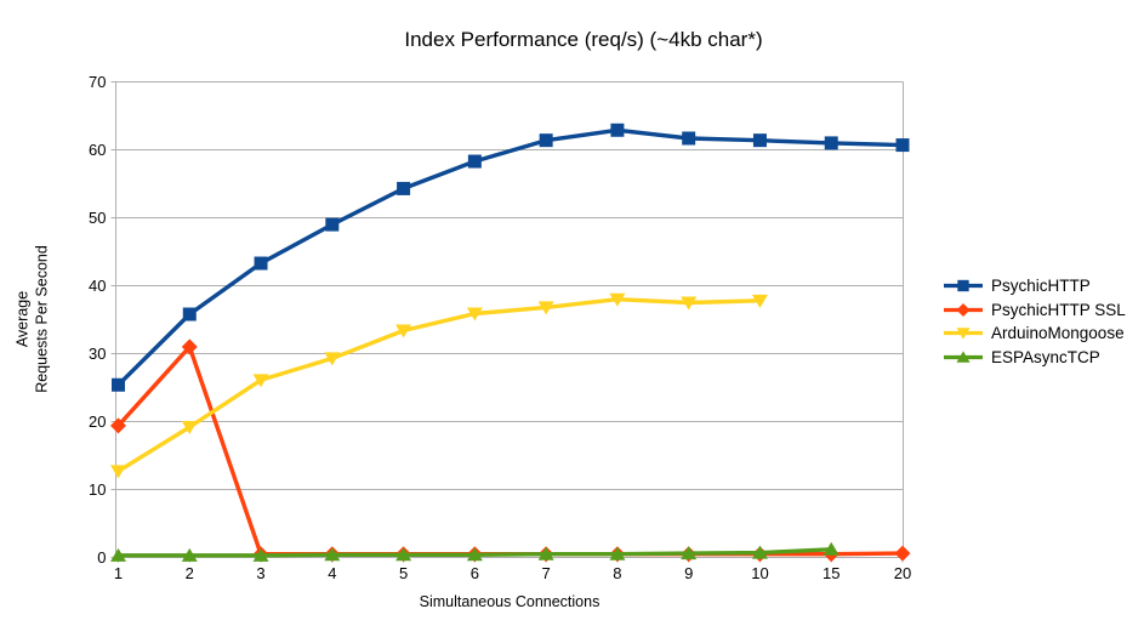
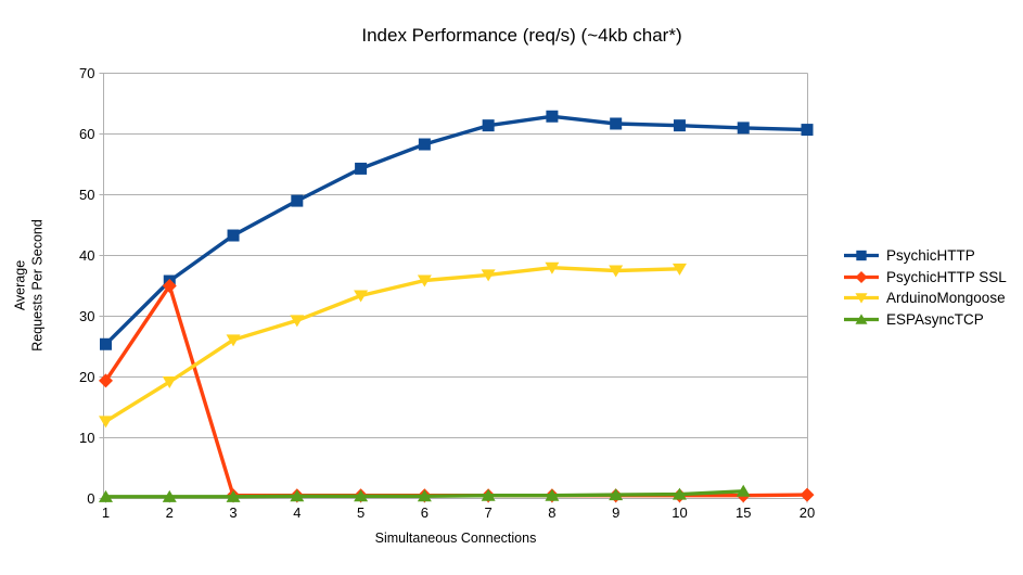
PsychicHTTP SSL/2: 31 -> 35
